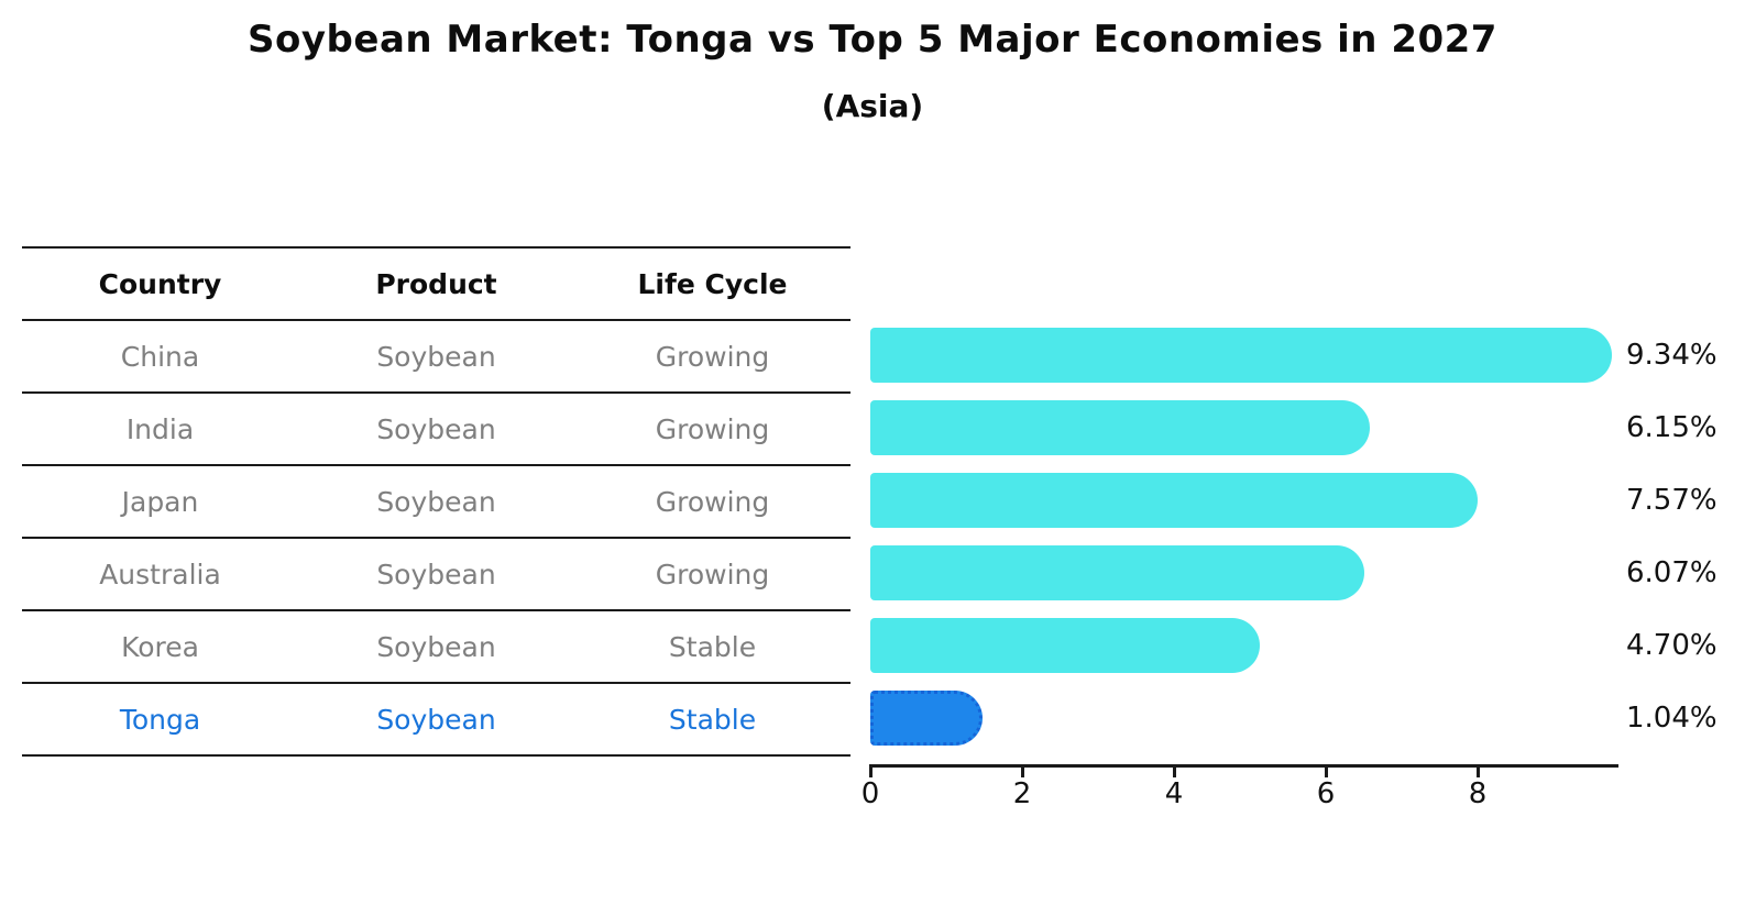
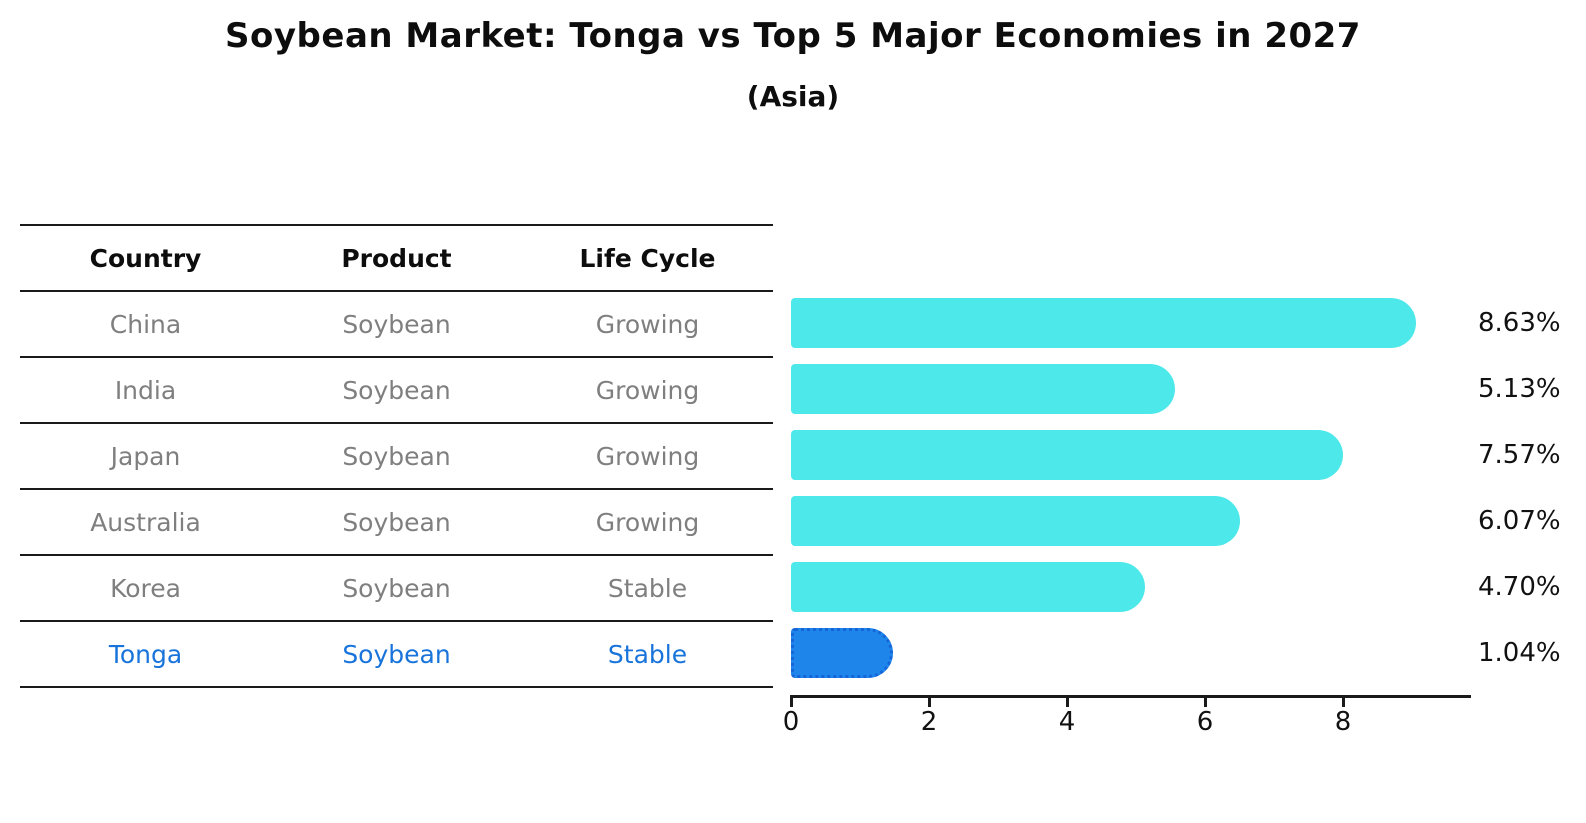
China: 9.34% -> 8.63%
India: 6.15% -> 5.13%
